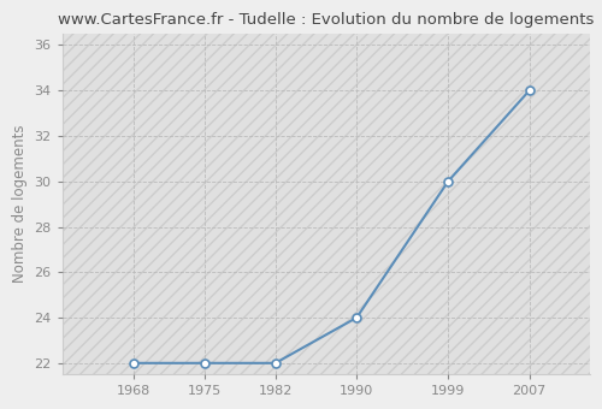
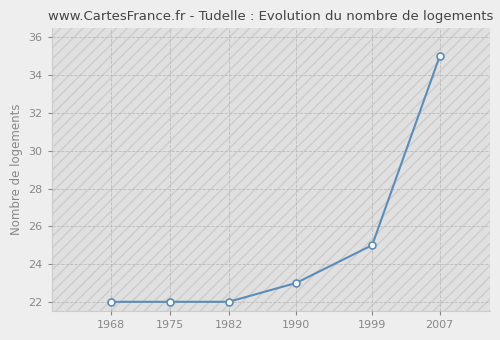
1990: 24 -> 23
1999: 30 -> 25
2007: 34 -> 35
